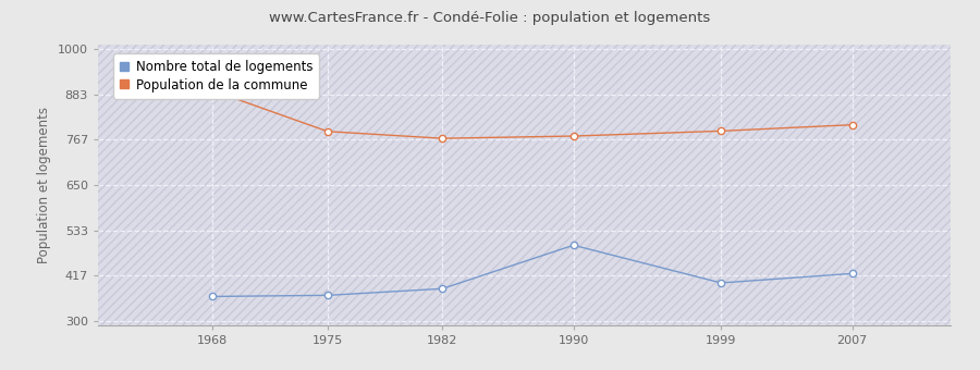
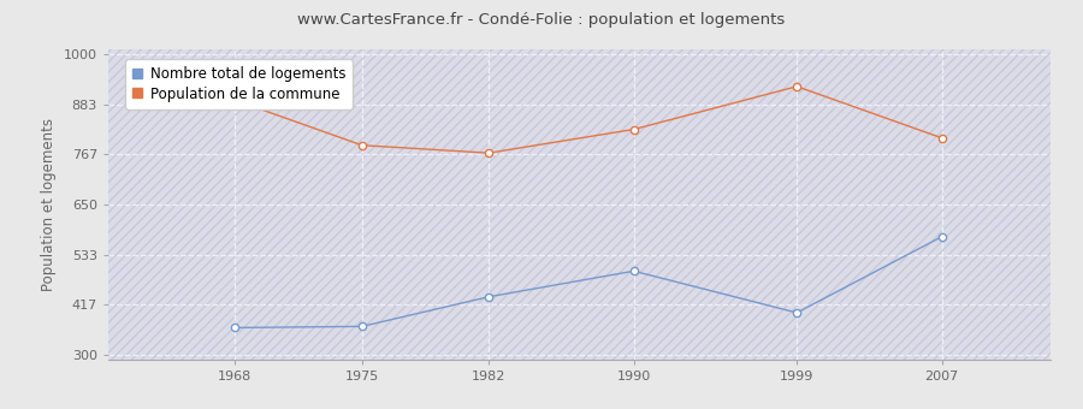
Nombre total de logements/1982: 383 -> 435
Population de la commune/1990: 776 -> 825
Population de la commune/1999: 789 -> 925
Nombre total de logements/2007: 422 -> 575
